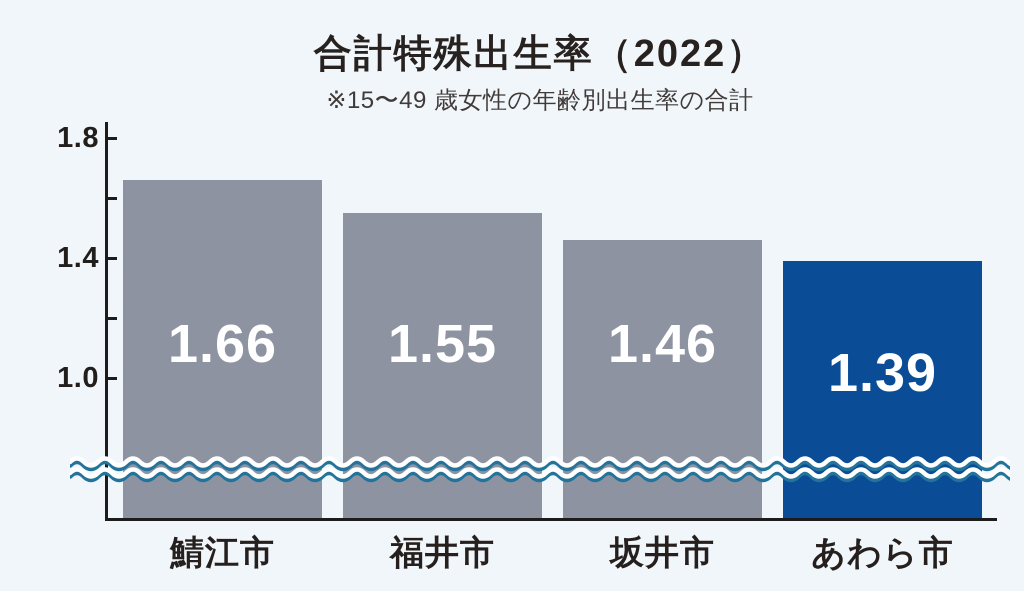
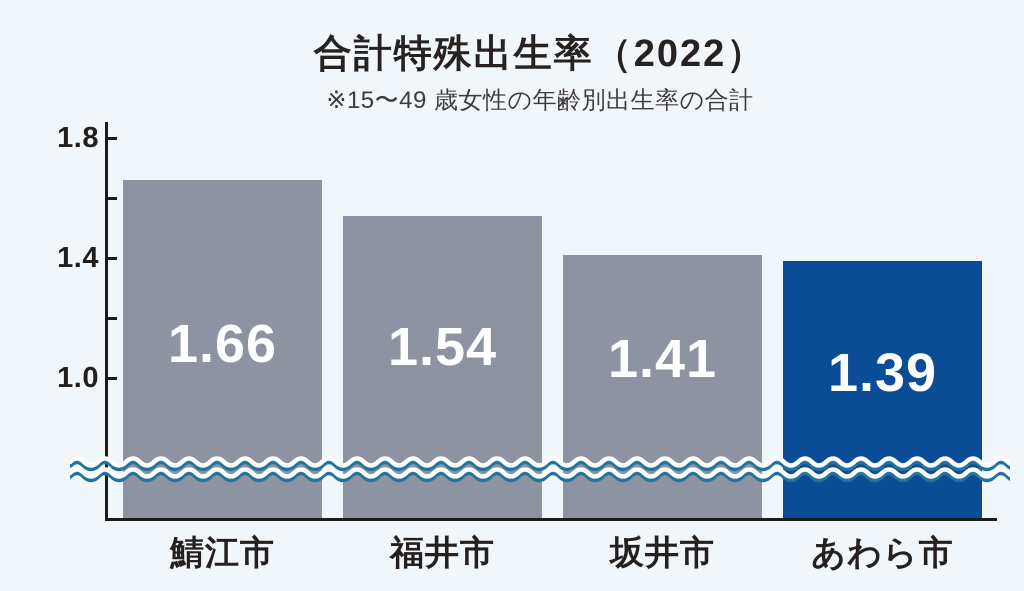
福井市: 1.55 -> 1.54
坂井市: 1.46 -> 1.41
